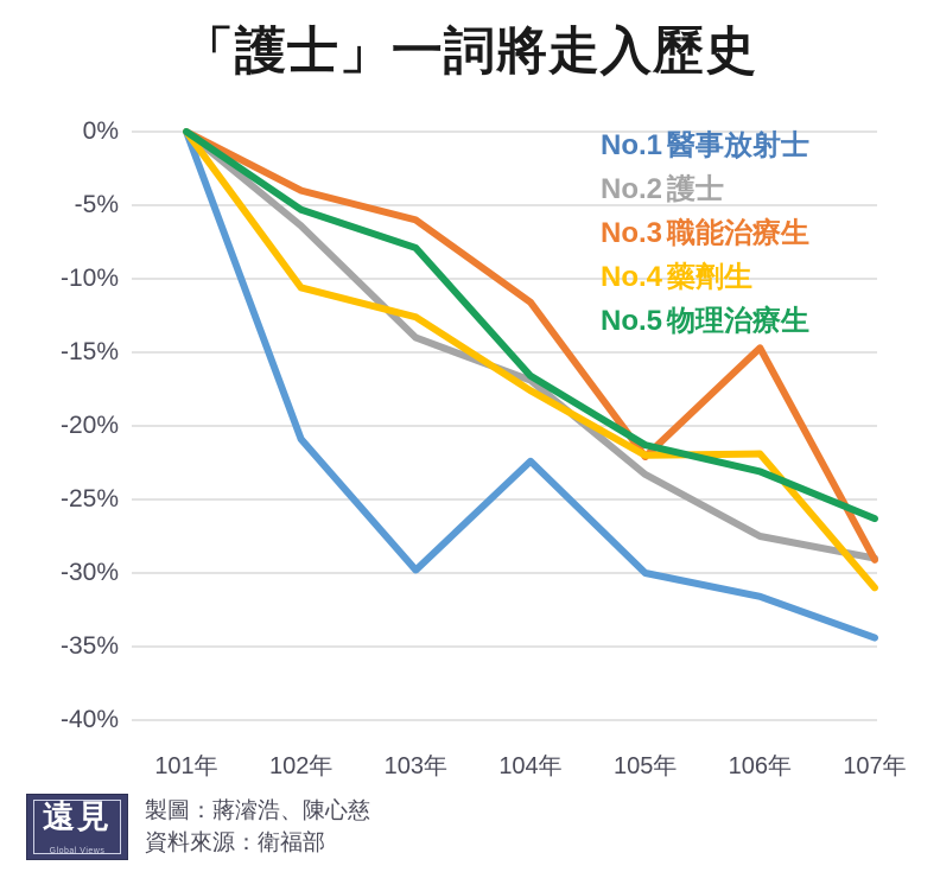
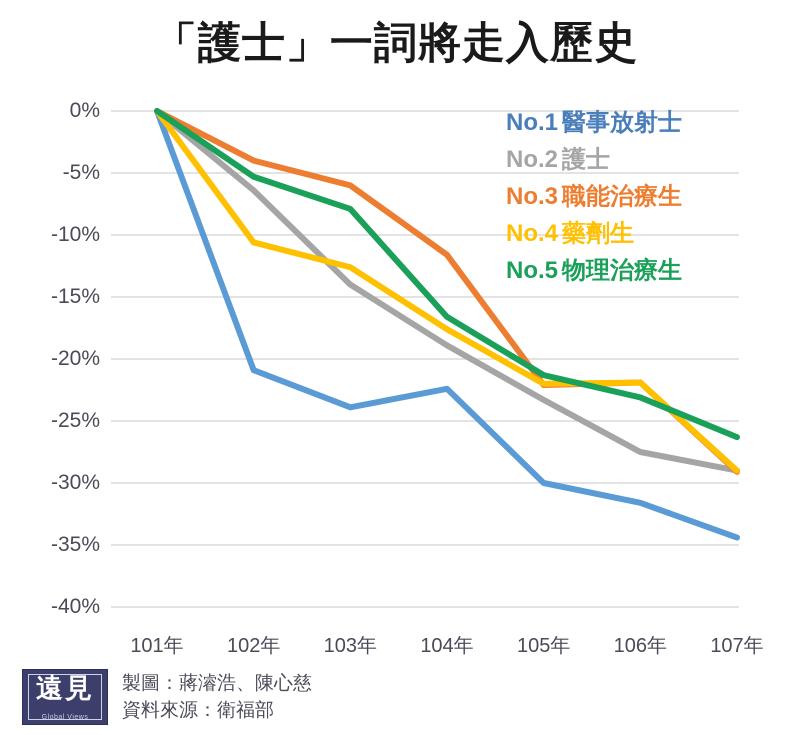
No.1 醫事放射士/103年: -29.8% -> -23.9%
No.2 護士/104年: -16.9% -> -18.9%
No.3 職能治療生/106年: -14.7% -> -21.9%
No.4 藥劑生/107年: -31.0% -> -29.0%
